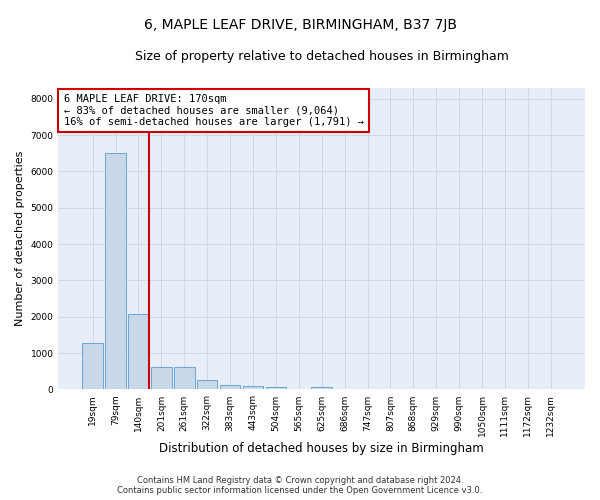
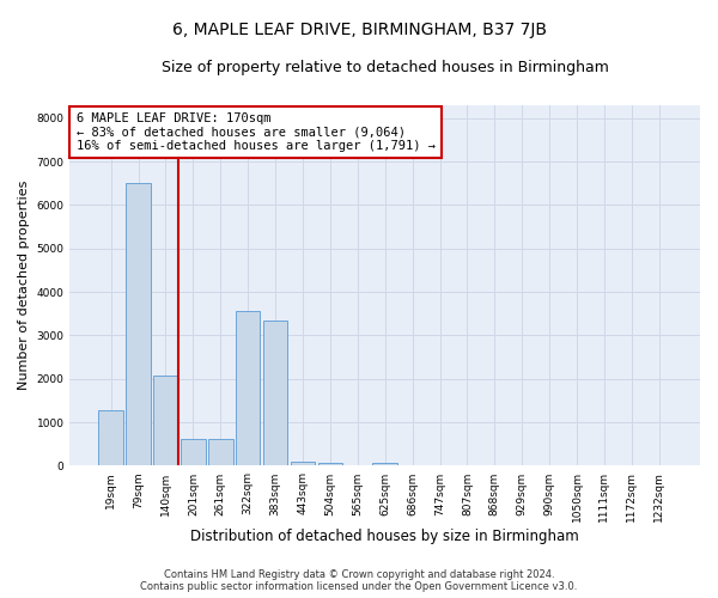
322sqm: 250 -> 3550
383sqm: 130 -> 3350
